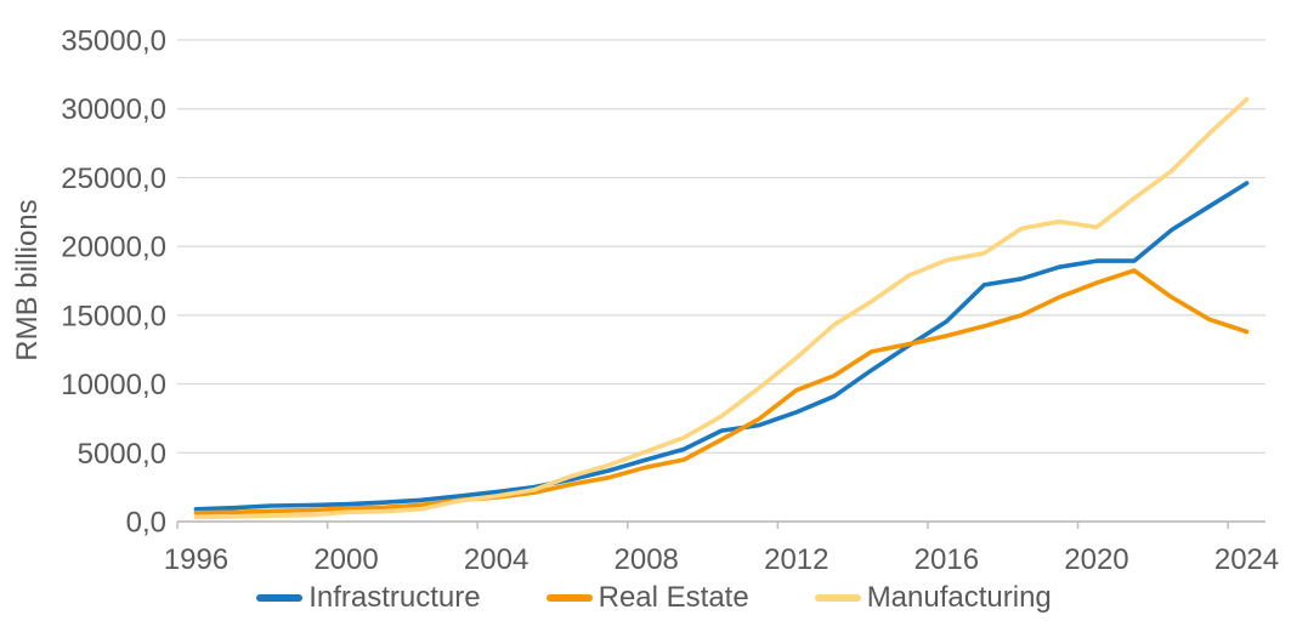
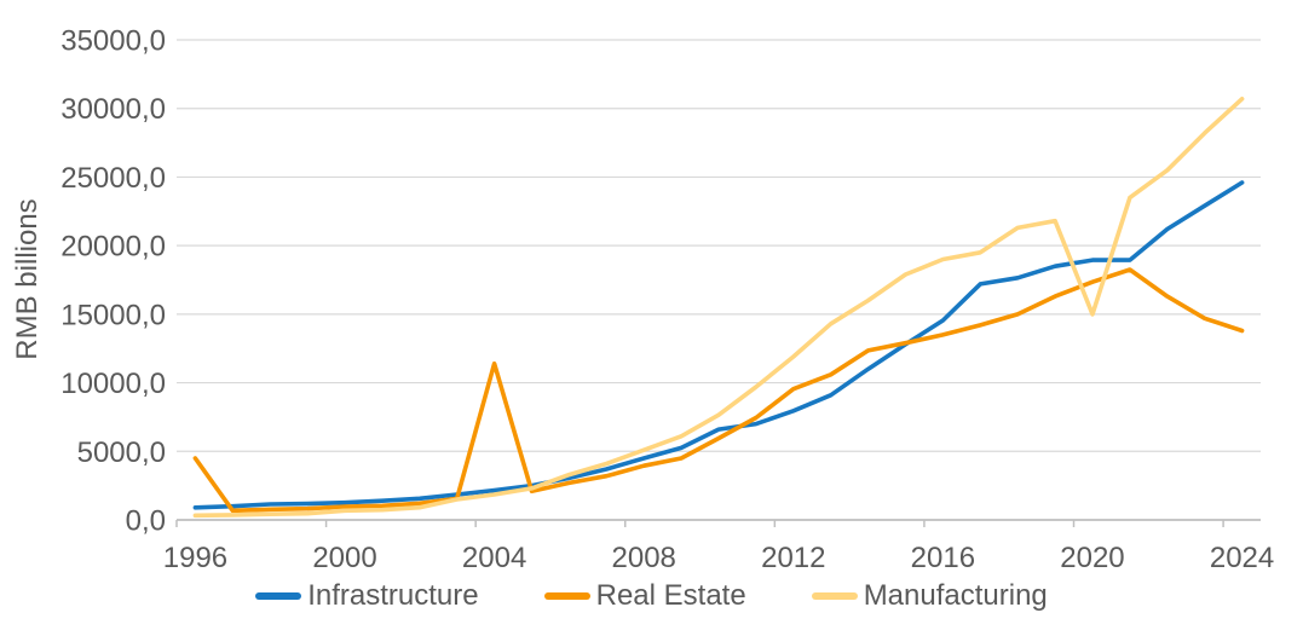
Real Estate/1996: 600 -> 4500
Real Estate/2004: 1800 -> 11400
Manufacturing/2020: 21400 -> 15000
